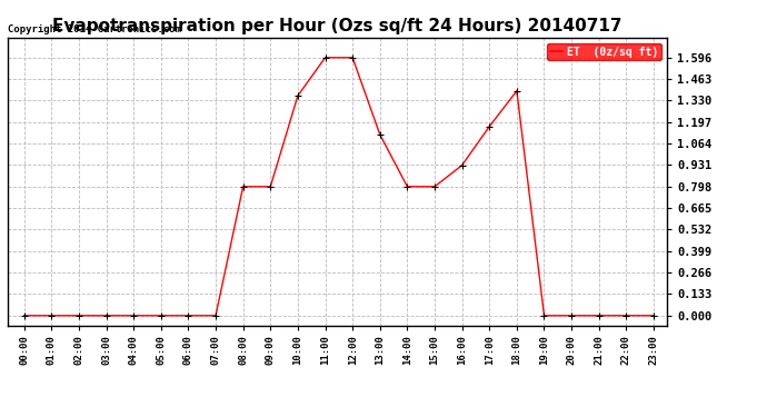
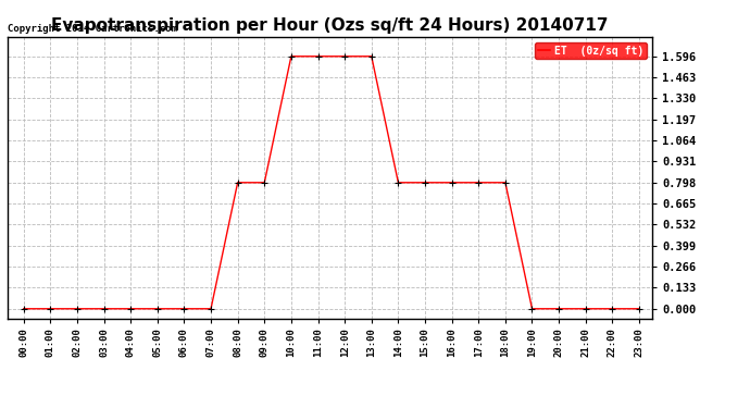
10:00: 1.36 -> 1.60
13:00: 1.12 -> 1.60
16:00: 0.93 -> 0.80
17:00: 1.17 -> 0.80
18:00: 1.39 -> 0.80
